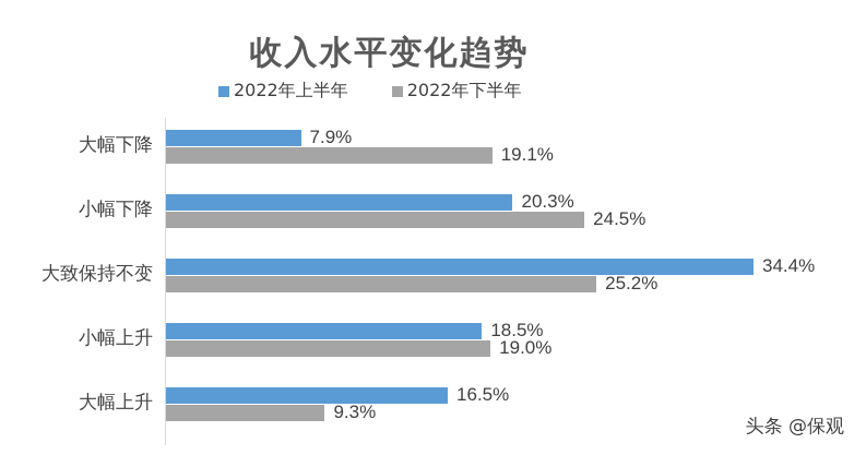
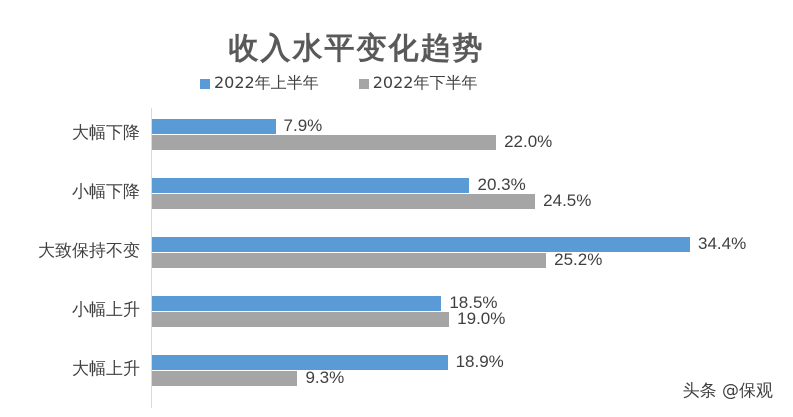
2022年下半年/大幅下降: 19.1% -> 22.0%
2022年上半年/大幅上升: 16.5% -> 18.9%
